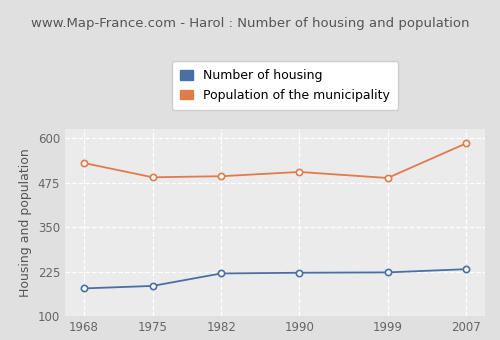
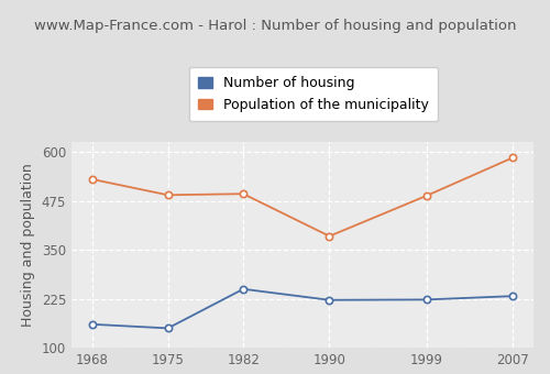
Number of housing/1968: 178 -> 160
Number of housing/1975: 185 -> 150
Number of housing/1982: 220 -> 250
Population of the municipality/1990: 505 -> 385
